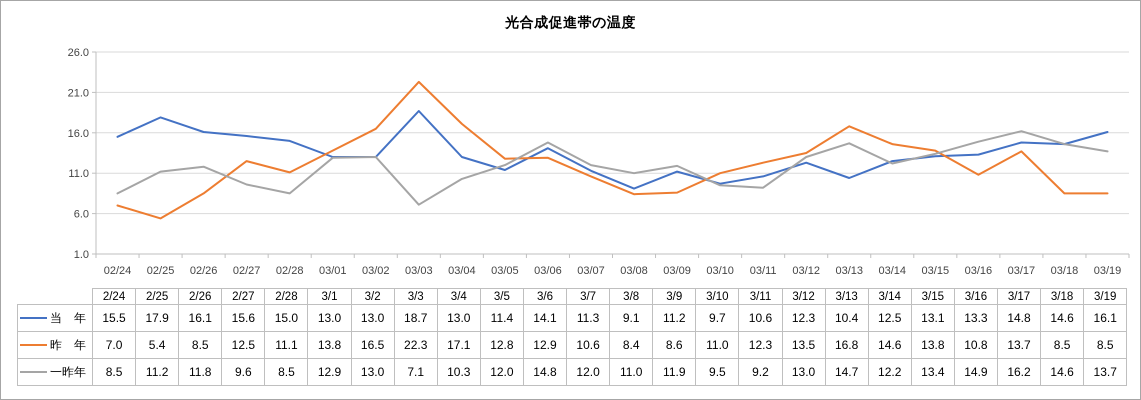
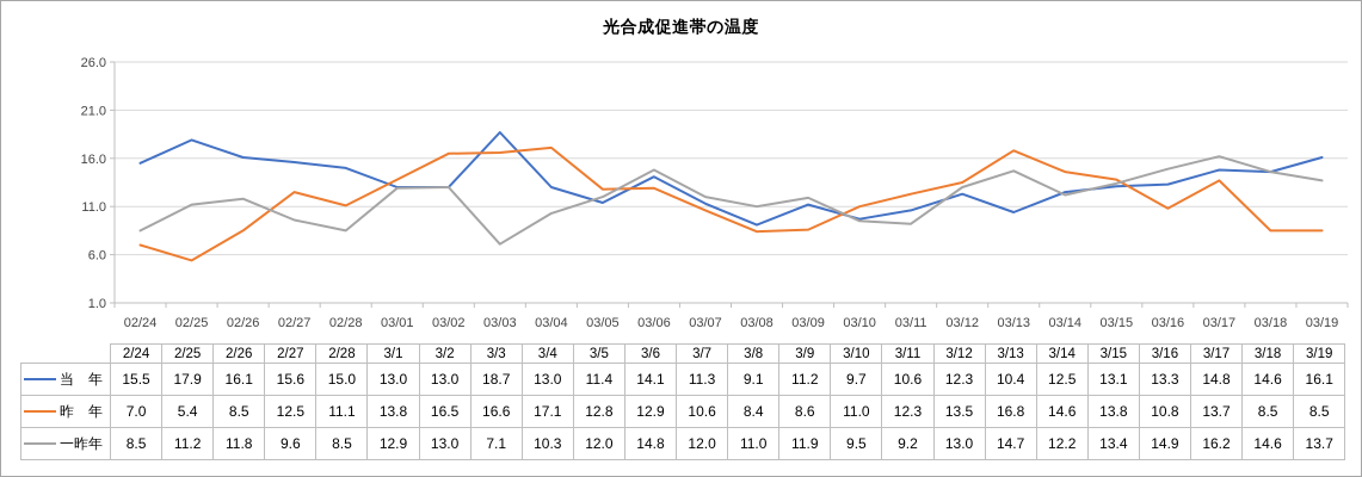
昨 年/03/03: 22.3 -> 16.6
